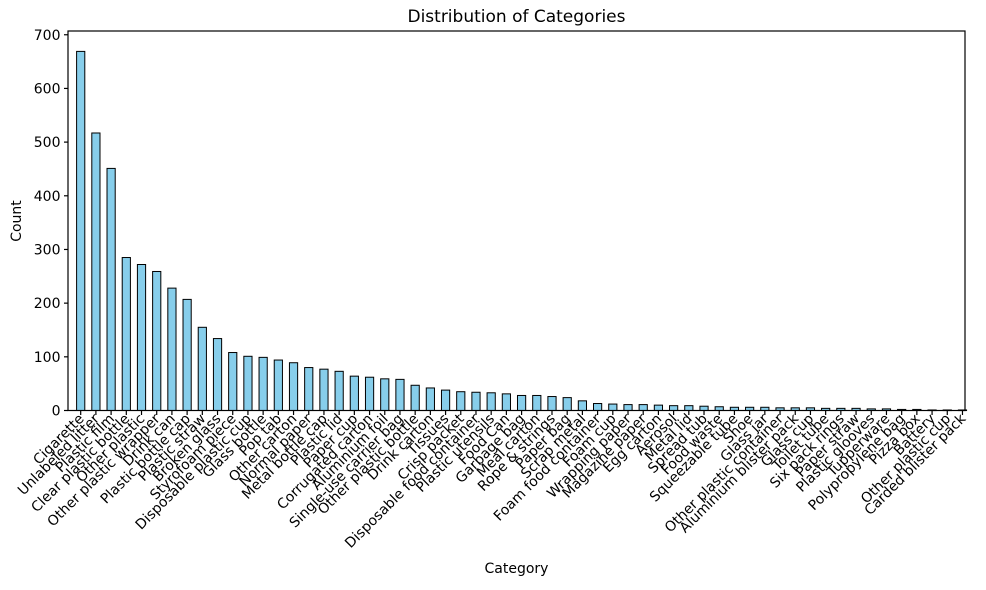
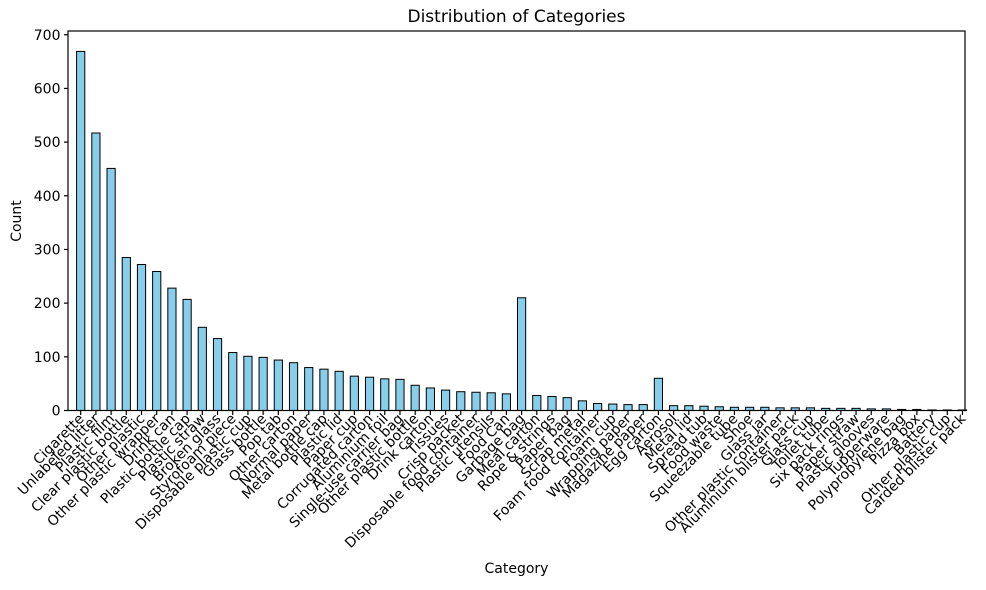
Garbage bag: 30 -> 210
Egg carton: 10 -> 60
